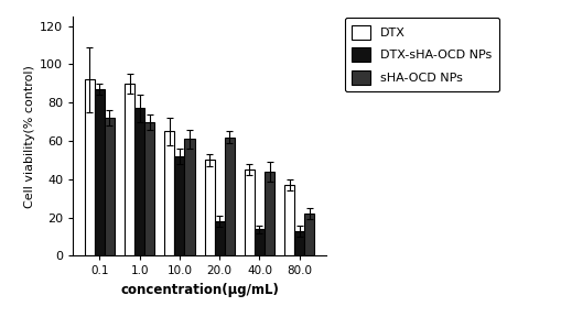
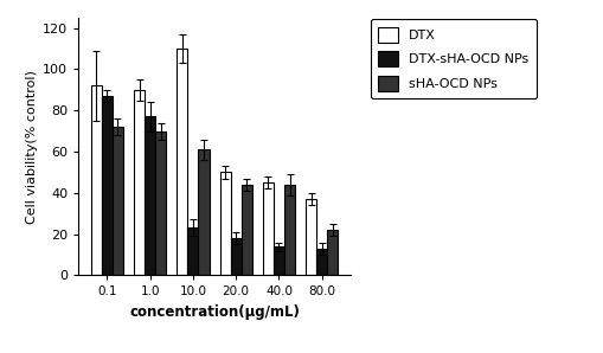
DTX/10.0: 65 -> 110
DTX-sHA-OCD NPs/10.0: 52 -> 23
sHA-OCD NPs/20.0: 62 -> 44
